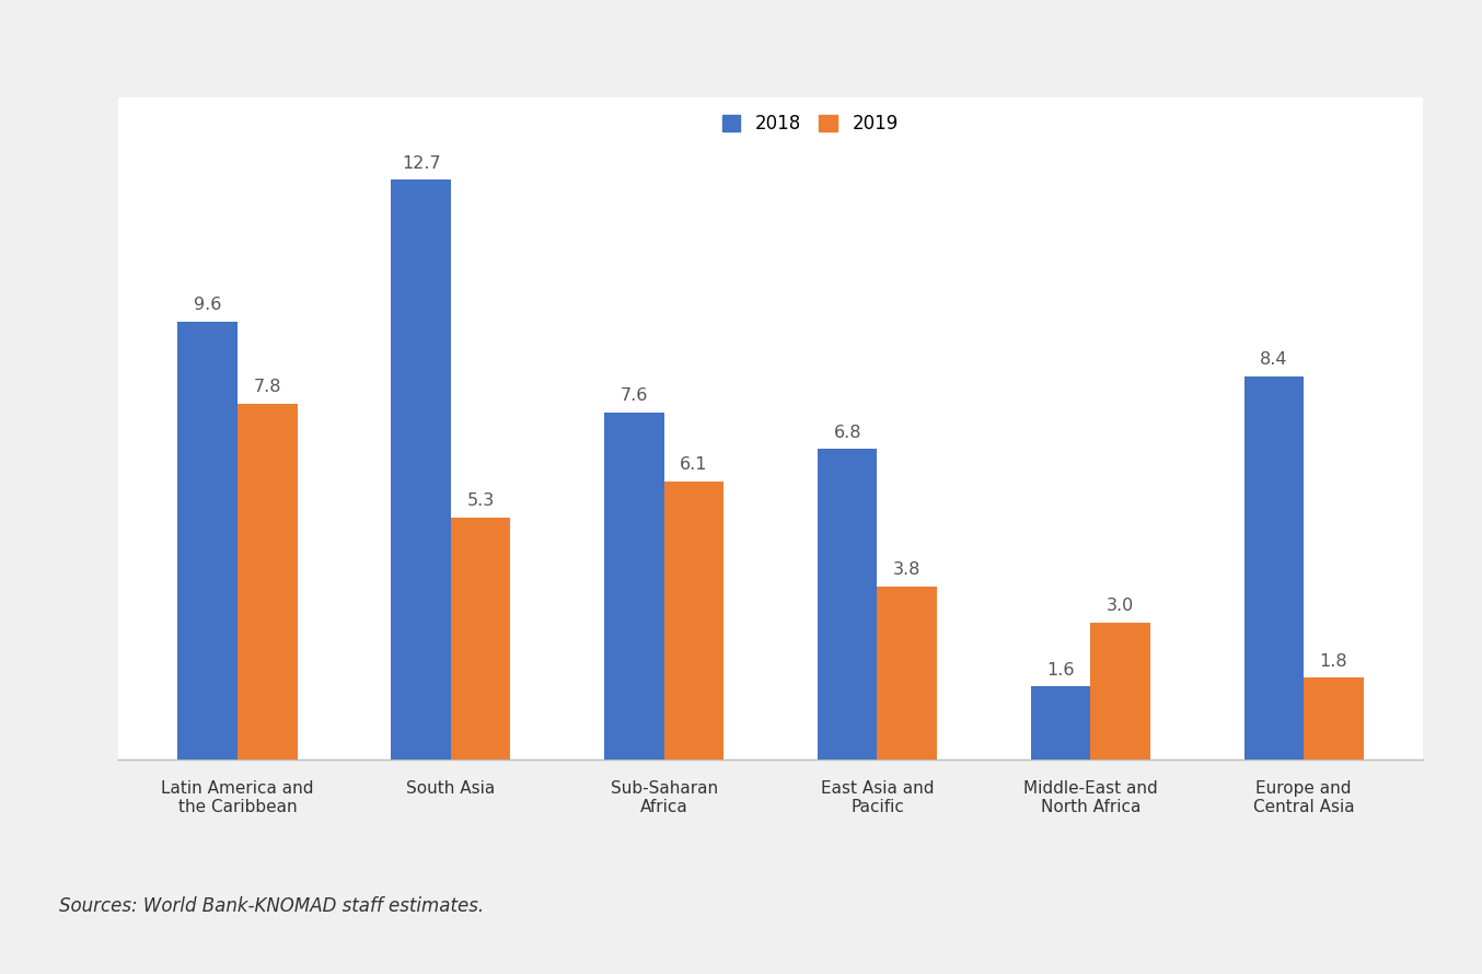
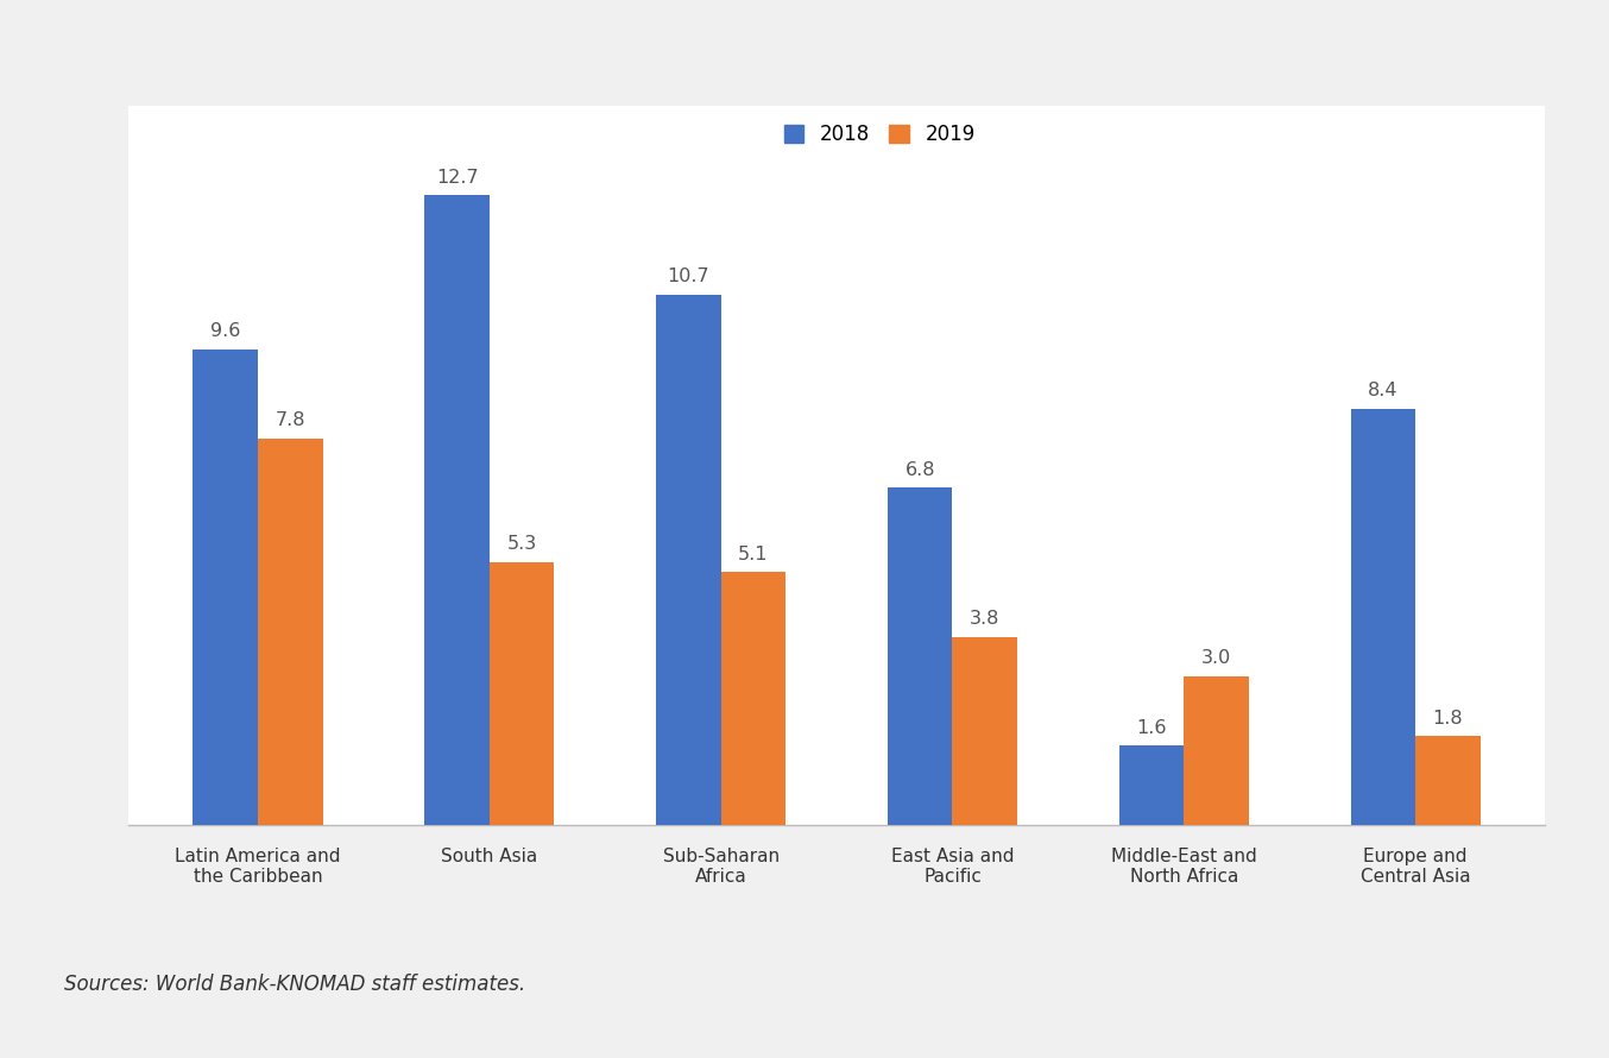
2018/Sub-Saharan Africa: 7.6 -> 10.7
2019/Sub-Saharan Africa: 6.1 -> 5.1
